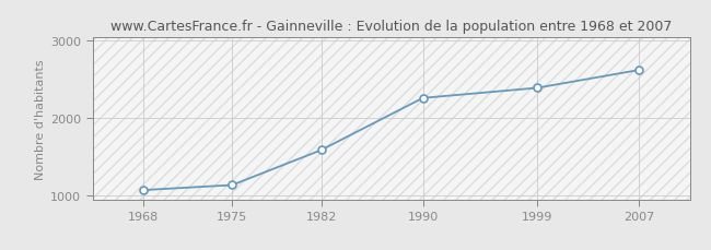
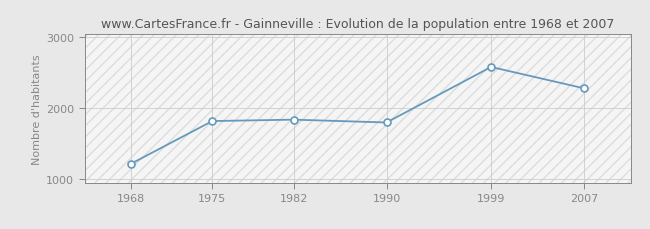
1968: 1080 -> 1220
1975: 1140 -> 1820
1982: 1590 -> 1840
1990: 2260 -> 1800
1999: 2390 -> 2580
2007: 2620 -> 2280
